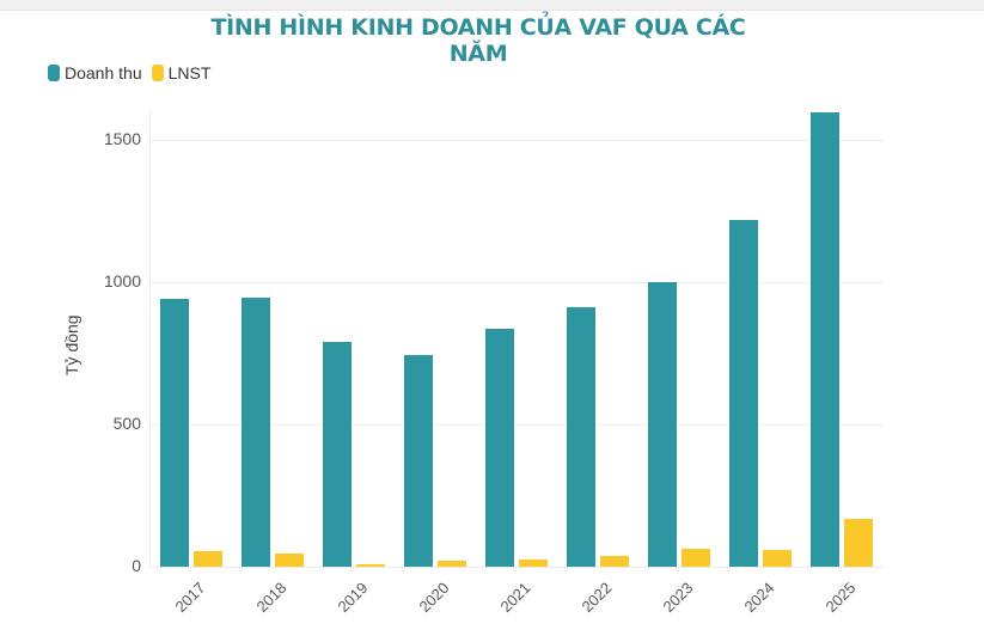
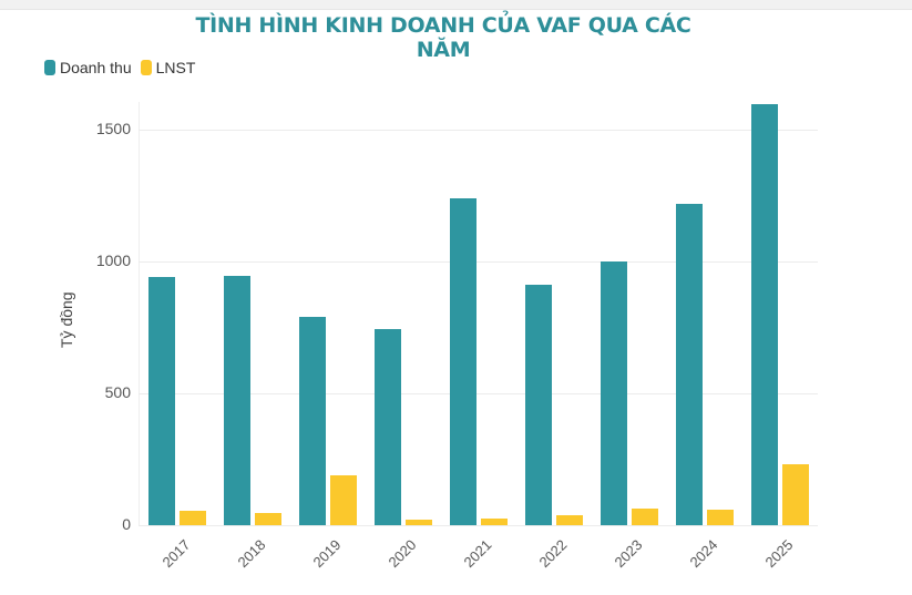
LNST/2019: 10 -> 190
Doanh thu/2021: 840 -> 1240
LNST/2025: 170 -> 230
